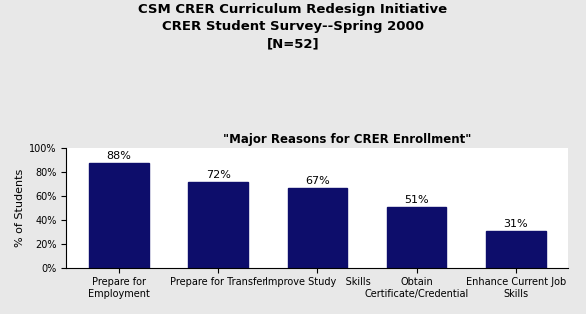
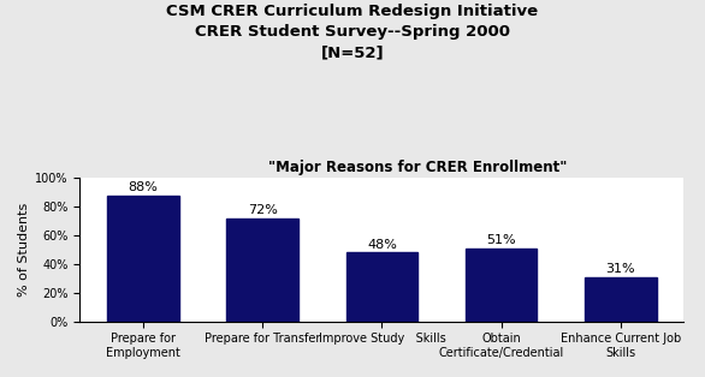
Improve Study Skills: 67% -> 48%
